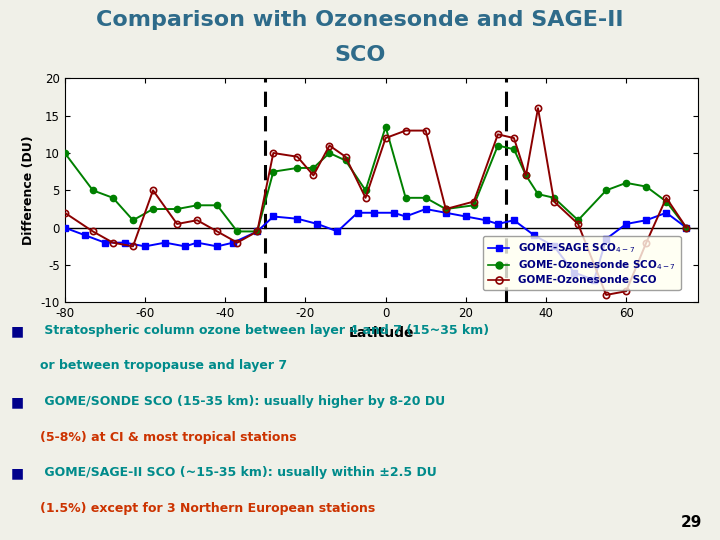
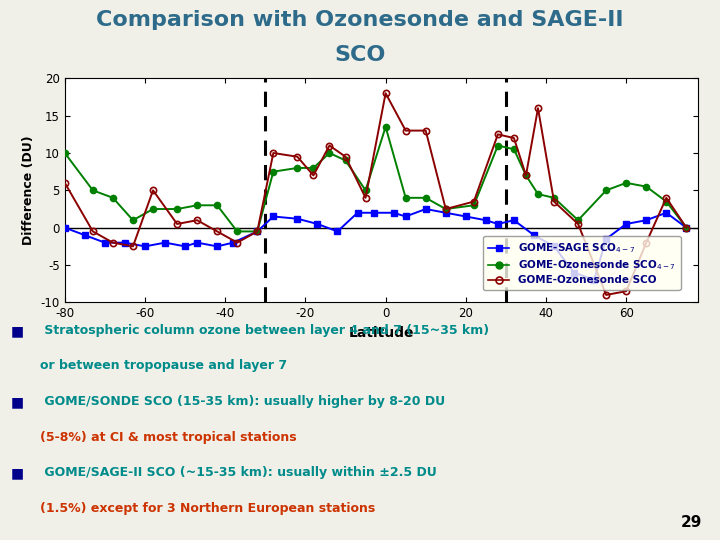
GOME-Ozonesonde SCO/-80: 2.0 -> 6.0
GOME-Ozonesonde SCO/0: 12.0 -> 18.0
